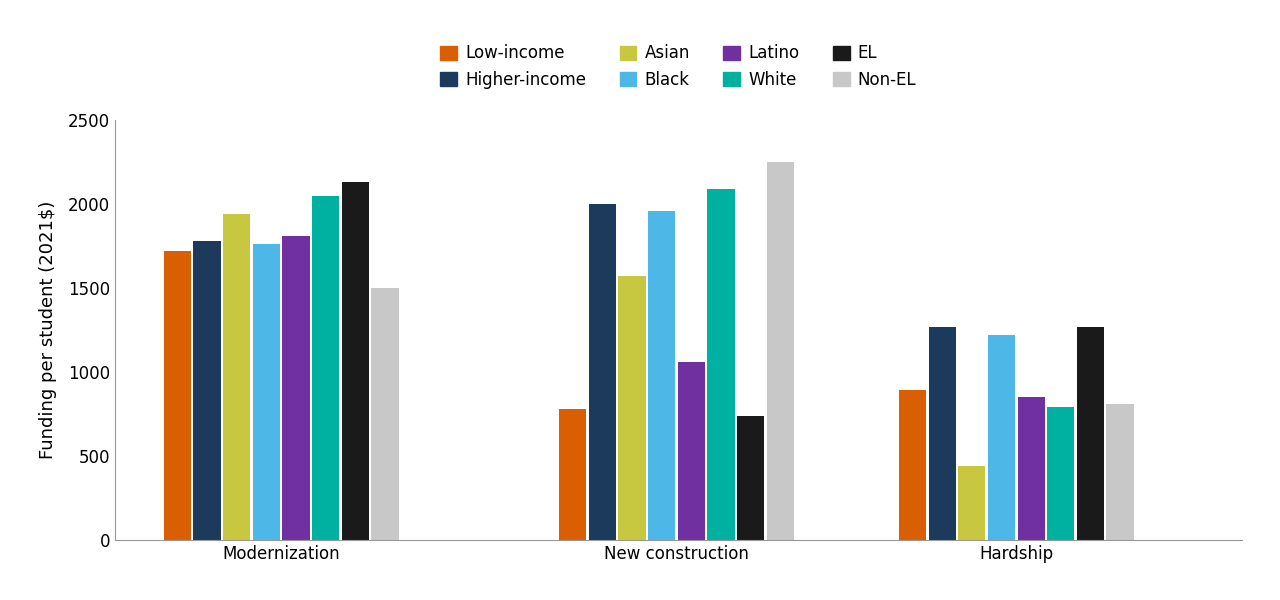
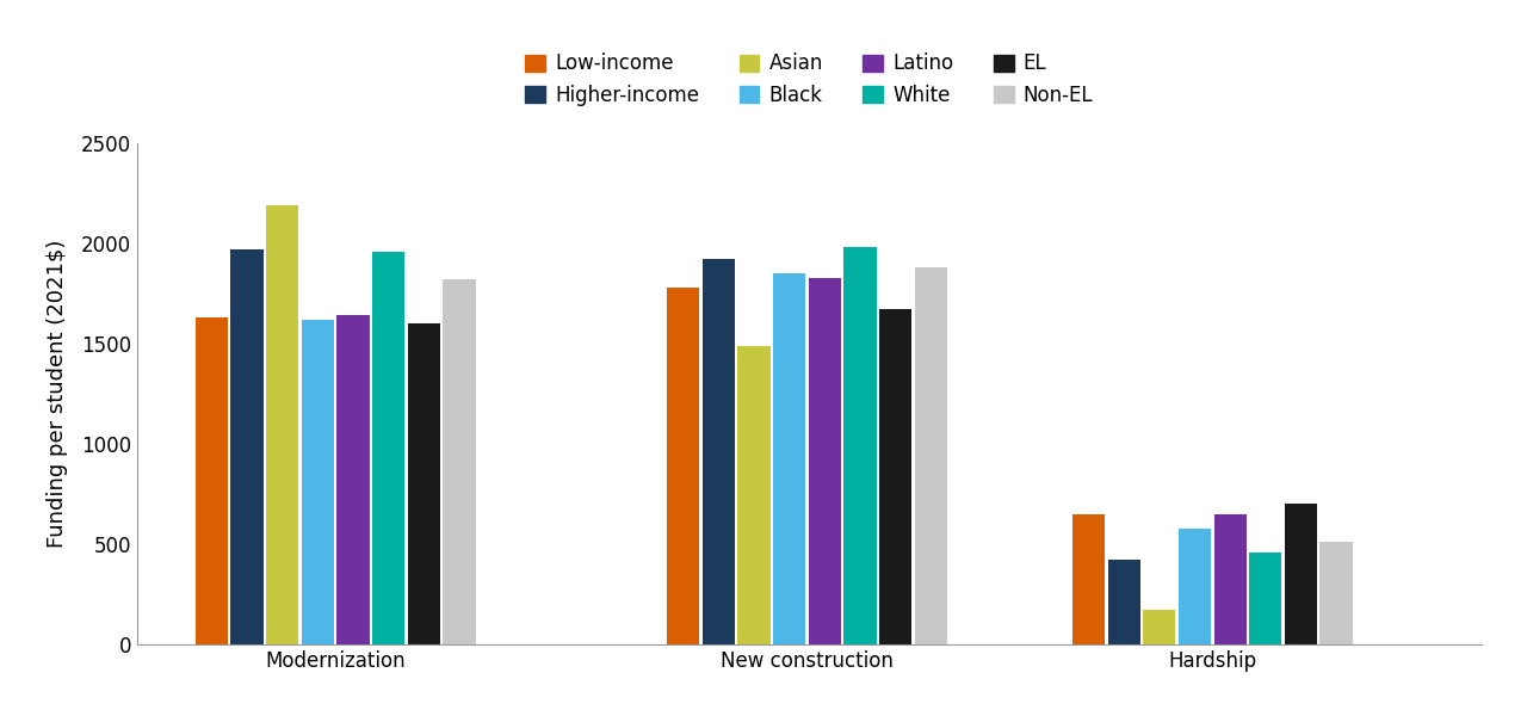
Low-income/Modernization: 1720 -> 1630
Higher-income/Modernization: 1780 -> 1970
Asian/Modernization: 1940 -> 2190
Black/Modernization: 1760 -> 1620
Latino/Modernization: 1810 -> 1640
White/Modernization: 2050 -> 1960
EL/Modernization: 2130 -> 1600
Non-EL/Modernization: 1500 -> 1820
Low-income/New construction: 780 -> 1780
Higher-income/New construction: 2000 -> 1920
Asian/New construction: 1570 -> 1490
Black/New construction: 1960 -> 1850
Latino/New construction: 1060 -> 1830
White/New construction: 2090 -> 1980
EL/New construction: 740 -> 1670
Non-EL/New construction: 2250 -> 1880
Low-income/Hardship: 890 -> 650
Higher-income/Hardship: 1270 -> 420
Asian/Hardship: 440 -> 180
Black/Hardship: 1220 -> 580
Latino/Hardship: 850 -> 650
White/Hardship: 790 -> 460
EL/Hardship: 1270 -> 700
Non-EL/Hardship: 810 -> 510
